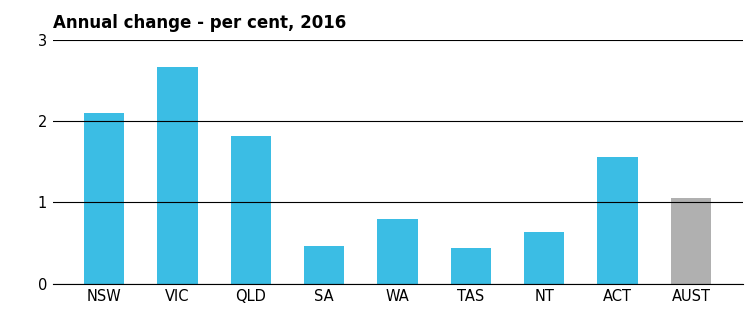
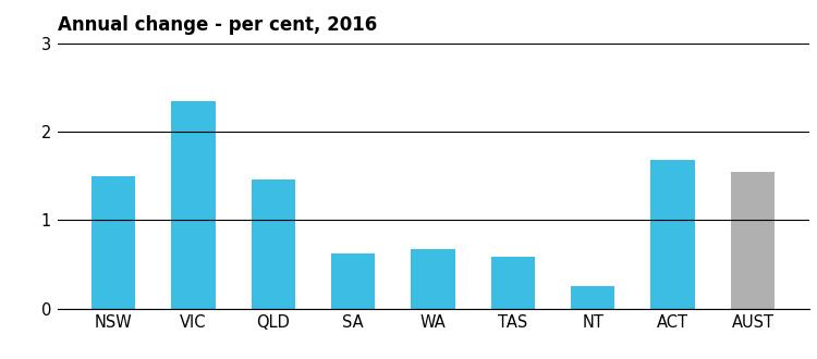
NSW: 2.10 -> 1.50
VIC: 2.66 -> 2.35
QLD: 1.82 -> 1.46
SA: 0.46 -> 0.62
WA: 0.80 -> 0.67
TAS: 0.44 -> 0.59
NT: 0.64 -> 0.25
ACT: 1.56 -> 1.68
AUST: 1.06 -> 1.55
